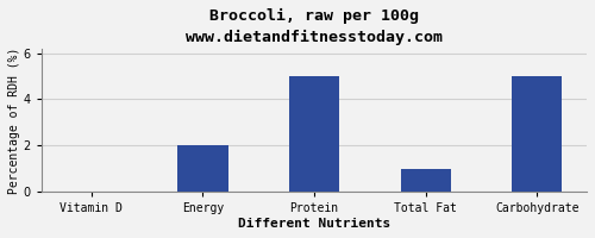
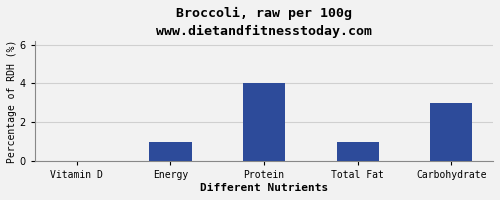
Energy: 2 -> 1
Protein: 5 -> 4
Carbohydrate: 5 -> 3
